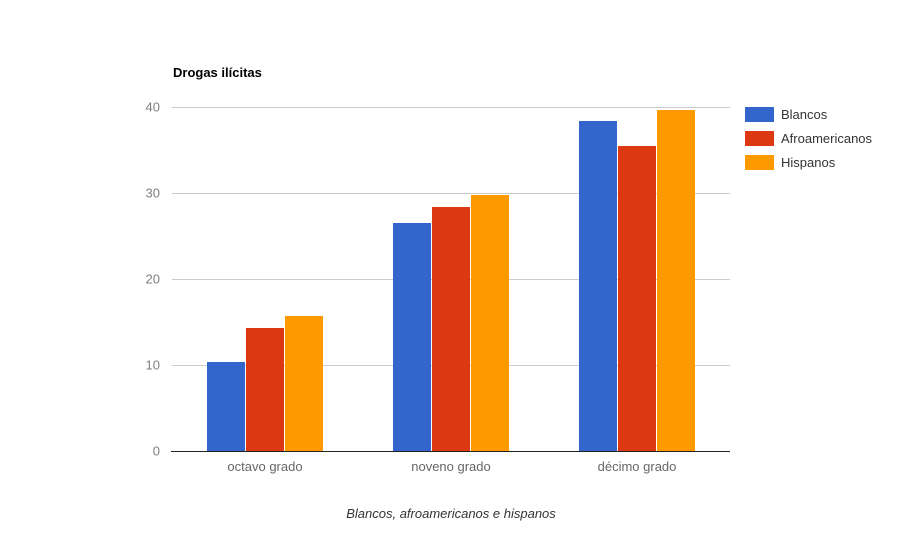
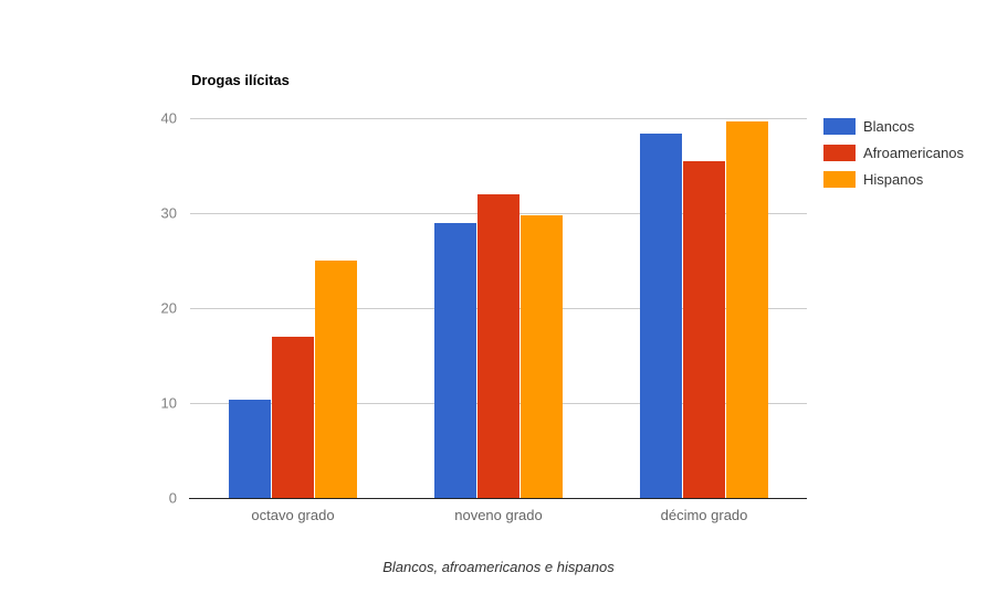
Afroamericanos/octavo grado: 14 -> 17
Hispanos/octavo grado: 16 -> 25
Blancos/noveno grado: 26 -> 29
Afroamericanos/noveno grado: 28 -> 32
